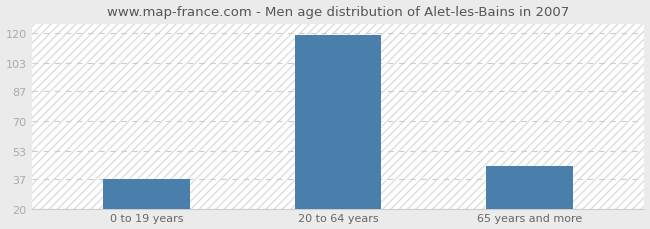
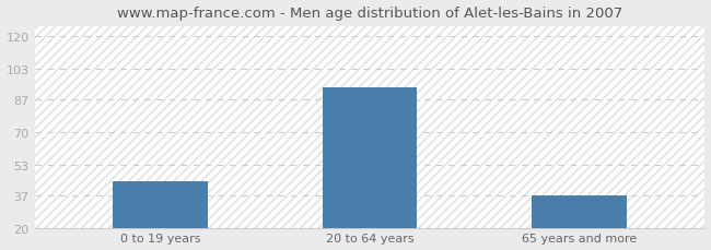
0 to 19 years: 37 -> 44
20 to 64 years: 119 -> 93
65 years and more: 44 -> 37
